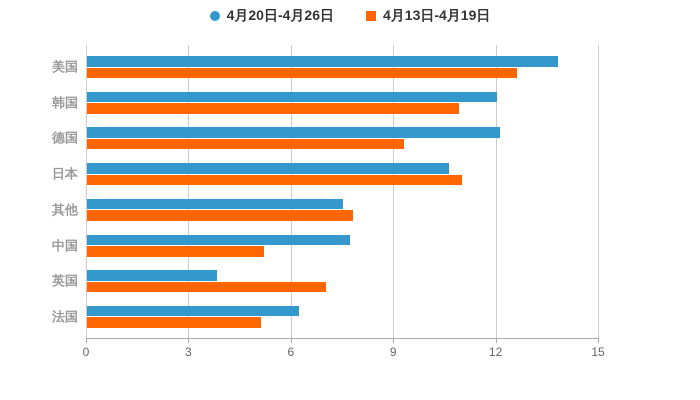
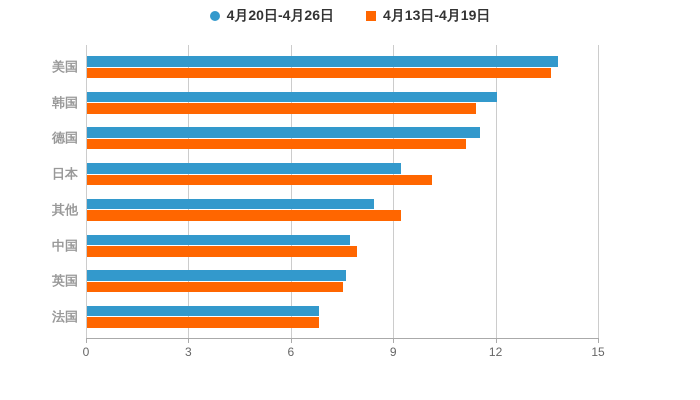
4月13日-4月19日/美国: 12.6 -> 13.6
4月13日-4月19日/韩国: 10.9 -> 11.4
4月20日-4月26日/德国: 12.1 -> 11.5
4月13日-4月19日/德国: 9.3 -> 11.1
4月20日-4月26日/日本: 10.6 -> 9.2
4月13日-4月19日/日本: 11.0 -> 10.1
4月20日-4月26日/其他: 7.5 -> 8.4
4月13日-4月19日/其他: 7.8 -> 9.2
4月13日-4月19日/中国: 5.2 -> 7.9
4月20日-4月26日/英国: 3.8 -> 7.6
4月13日-4月19日/英国: 7.0 -> 7.5
4月20日-4月26日/法国: 6.2 -> 6.8
4月13日-4月19日/法国: 5.1 -> 6.8
